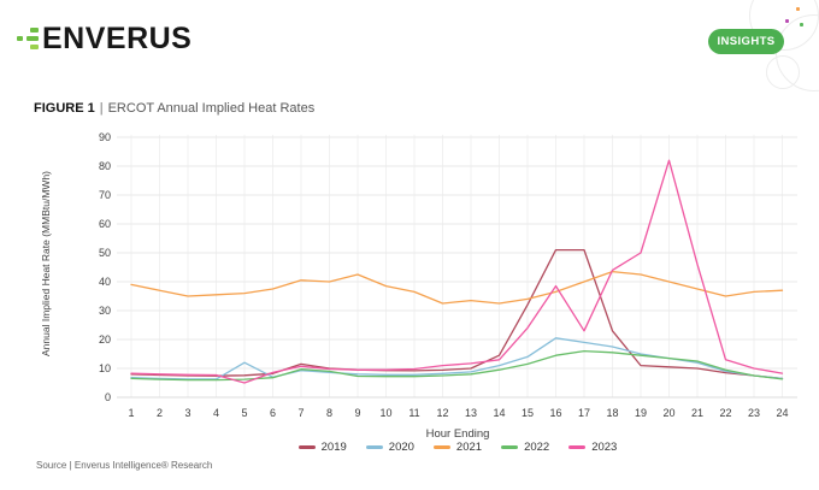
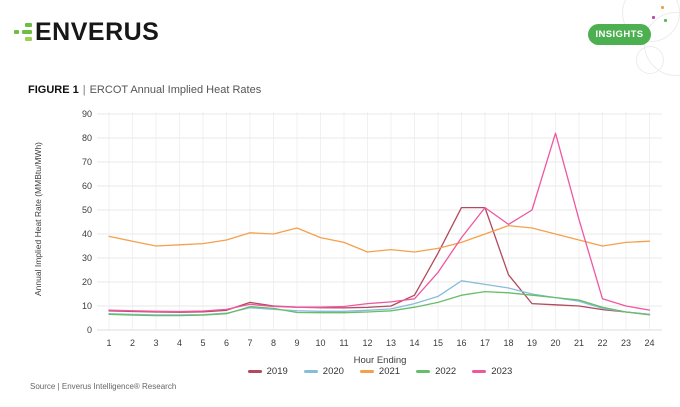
2020/5: 12 -> 6
2023/5: 5 -> 8
2023/17: 23 -> 51
